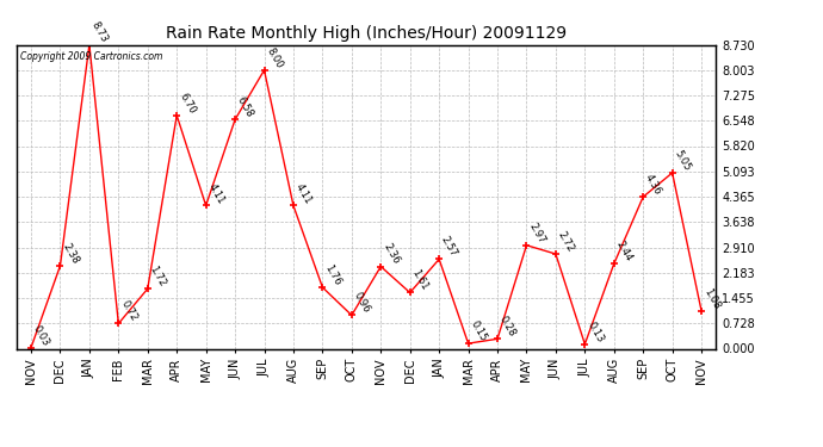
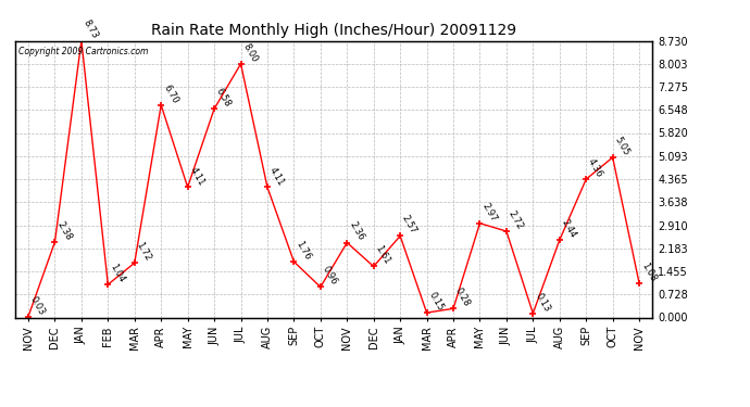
FEB: 0.72 -> 1.04
